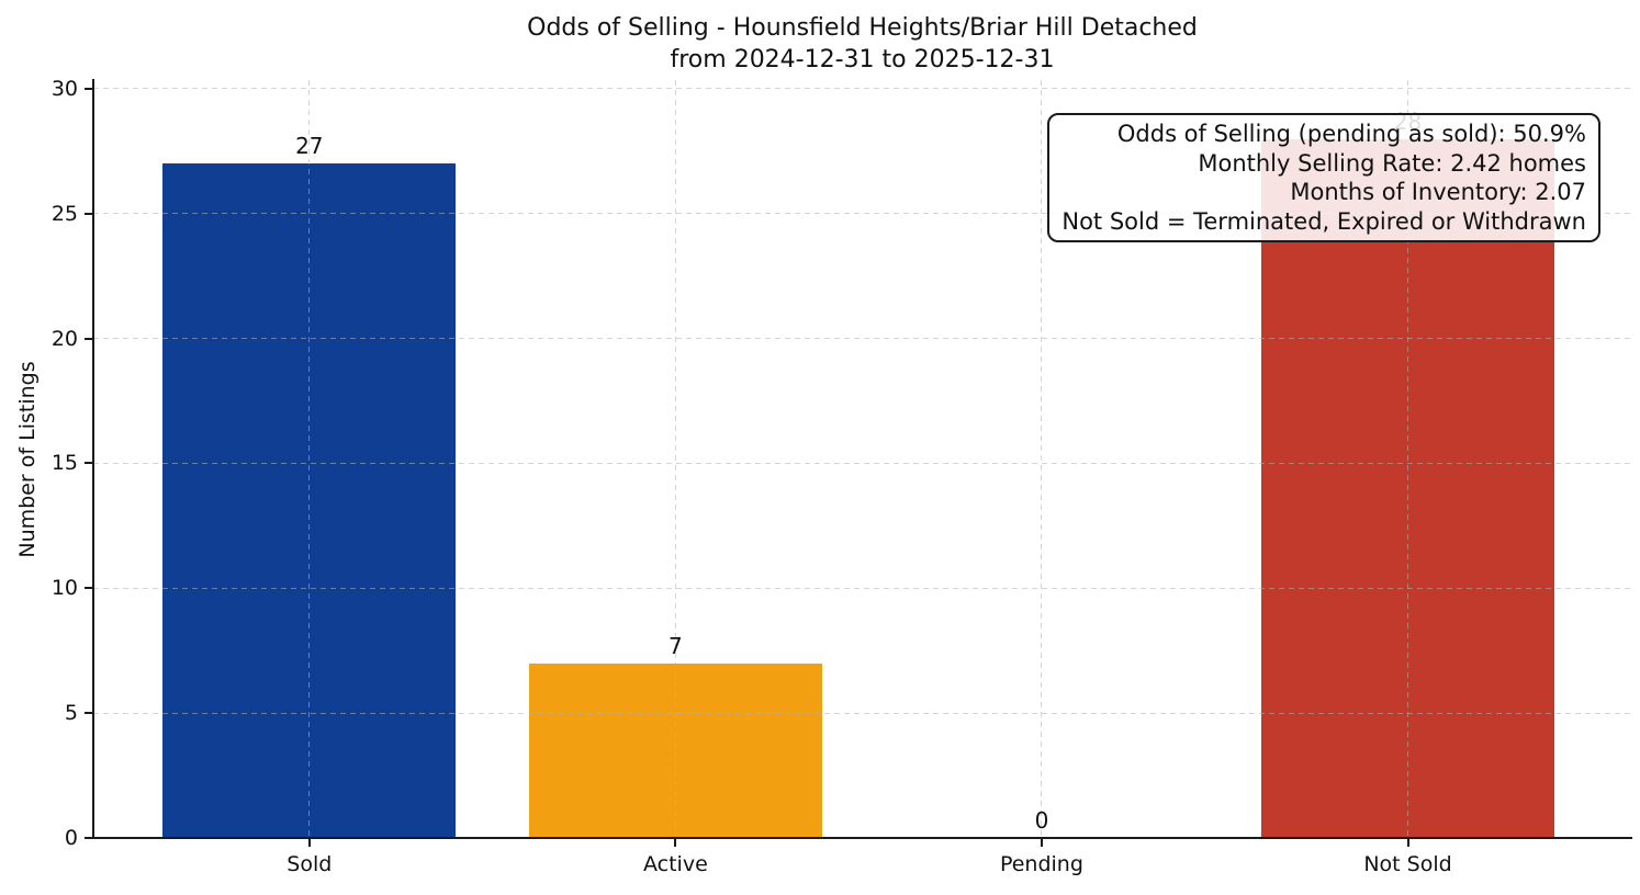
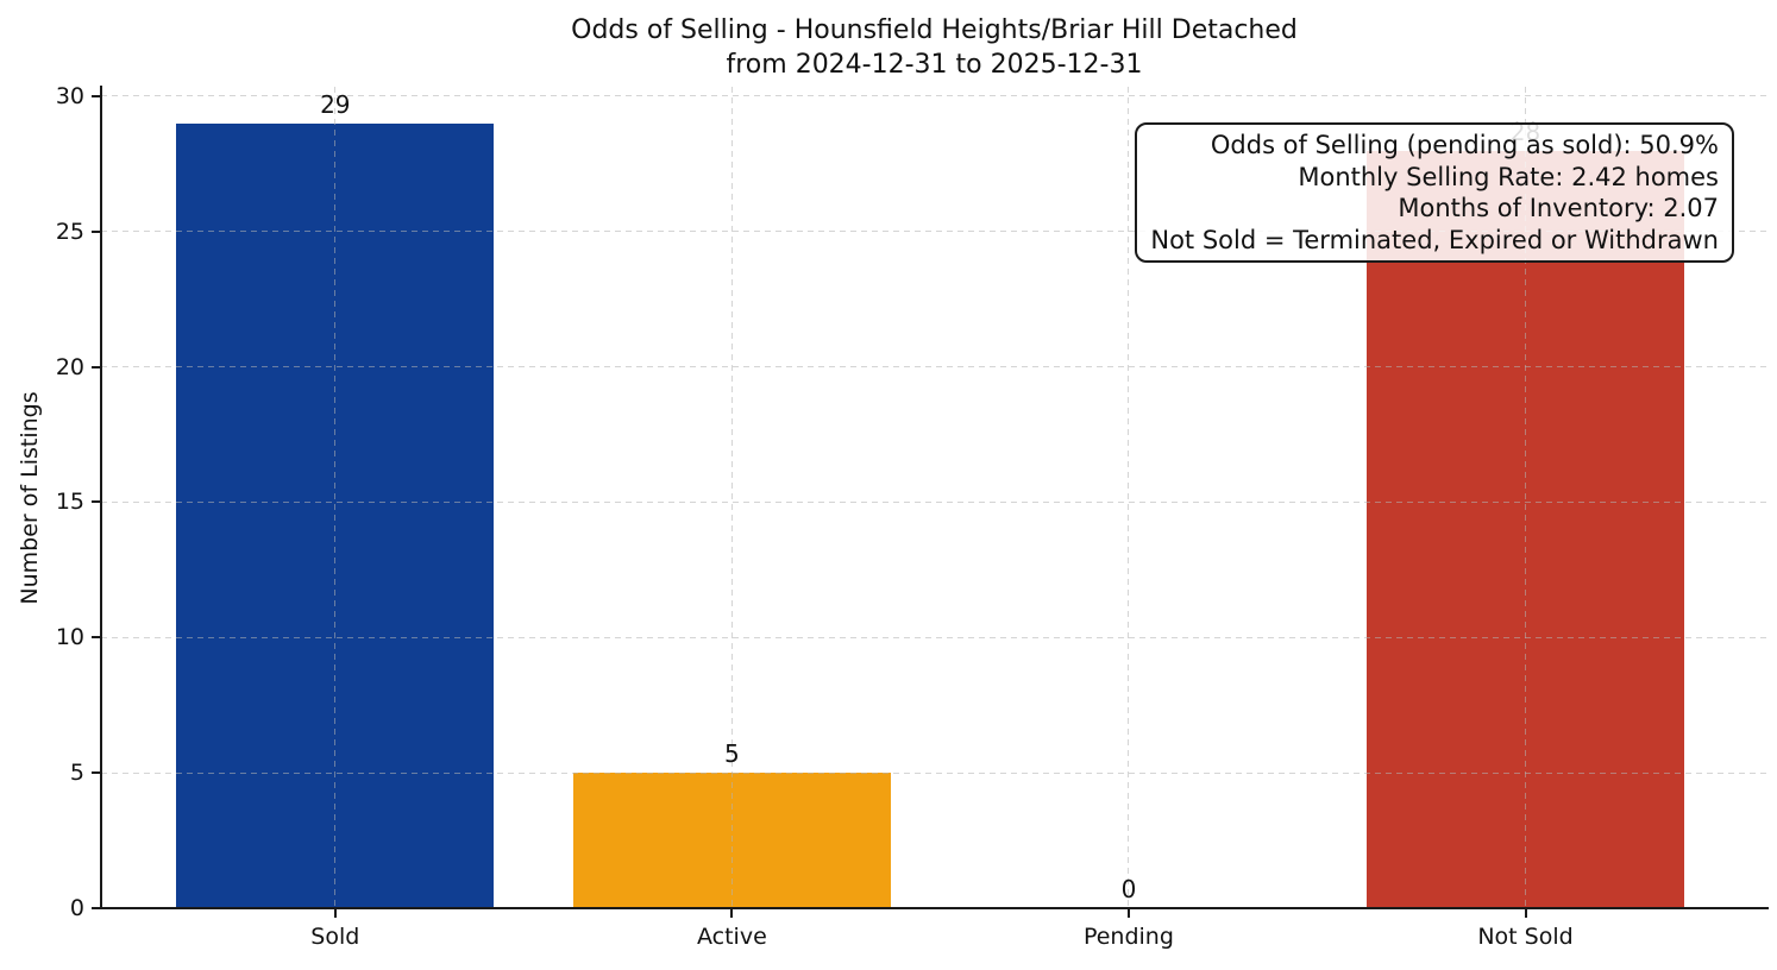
Sold: 27 -> 29
Active: 7 -> 5
